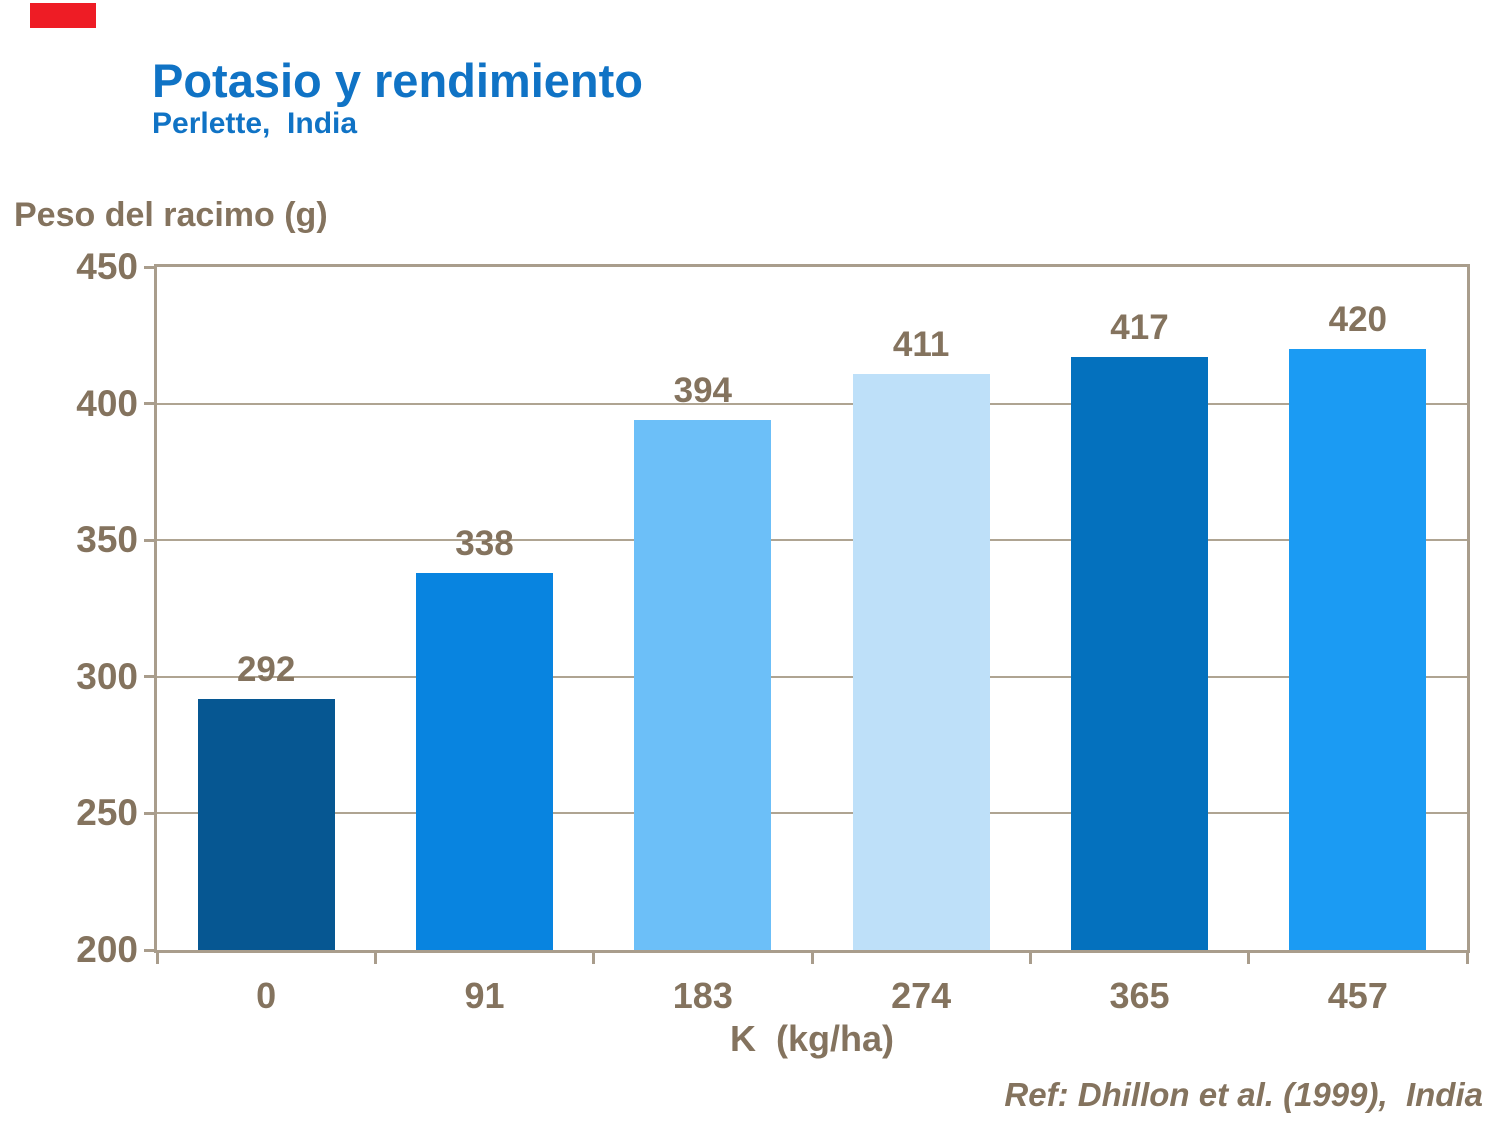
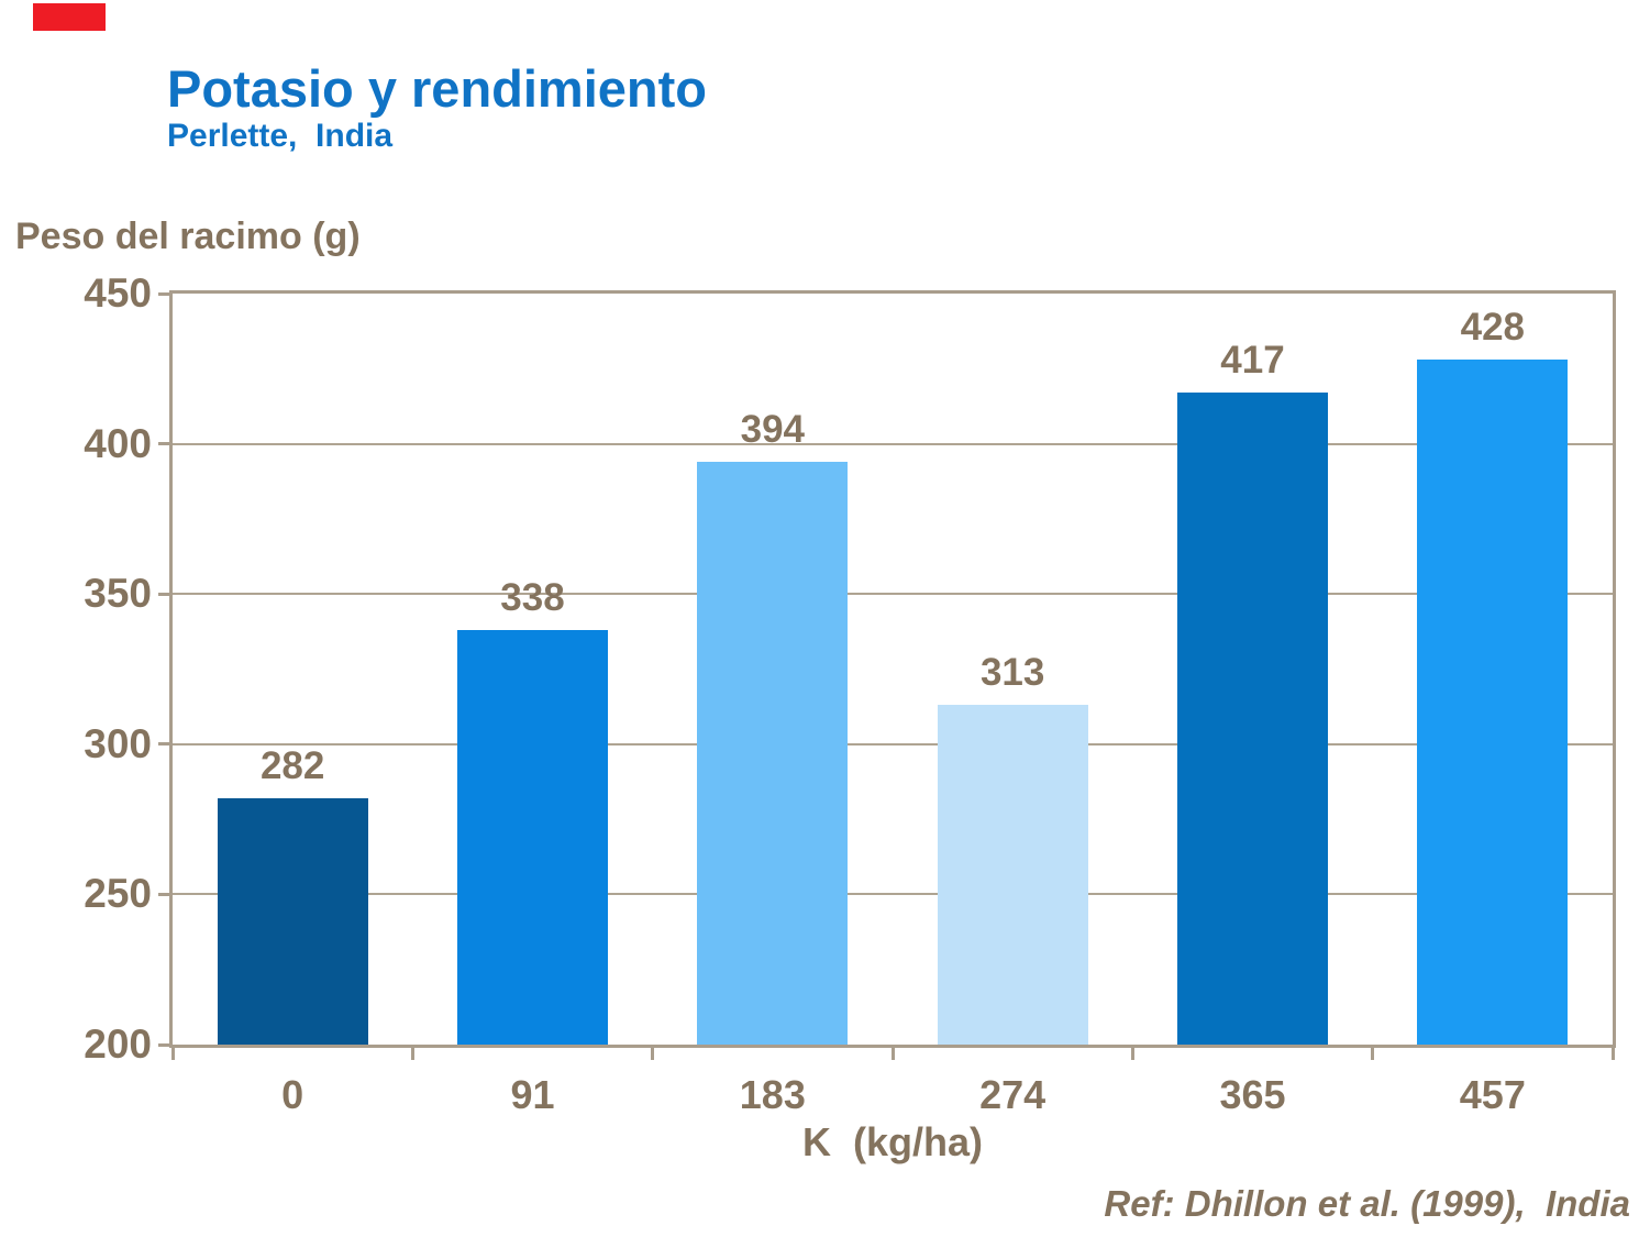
0: 292 -> 282
274: 411 -> 313
457: 420 -> 428
